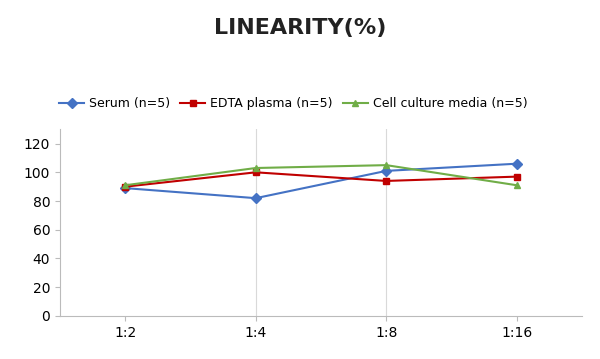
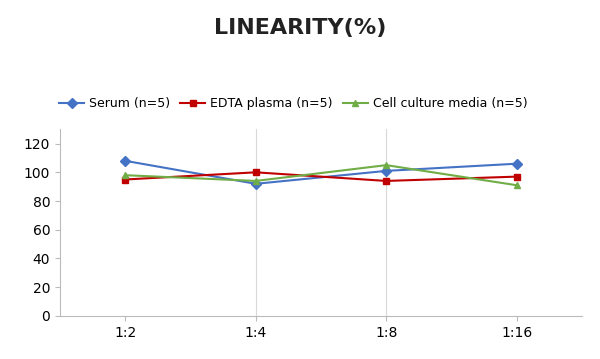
Serum (n=5)/1:2: 89 -> 108
EDTA plasma (n=5)/1:2: 90 -> 95
Cell culture media (n=5)/1:2: 91 -> 98
Serum (n=5)/1:4: 82 -> 92
Cell culture media (n=5)/1:4: 103 -> 94
